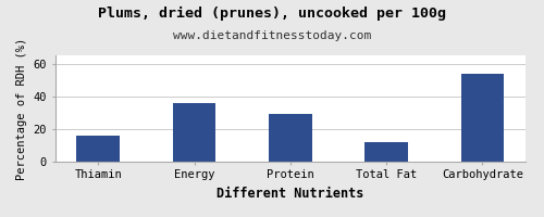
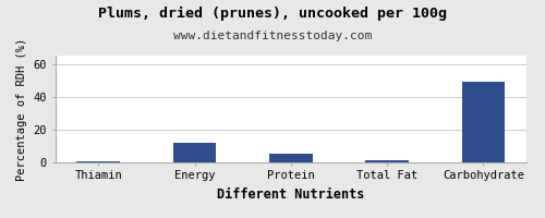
Thiamin: 16 -> 0
Energy: 36 -> 12
Protein: 29 -> 5
Total Fat: 12 -> 2
Carbohydrate: 54 -> 49
